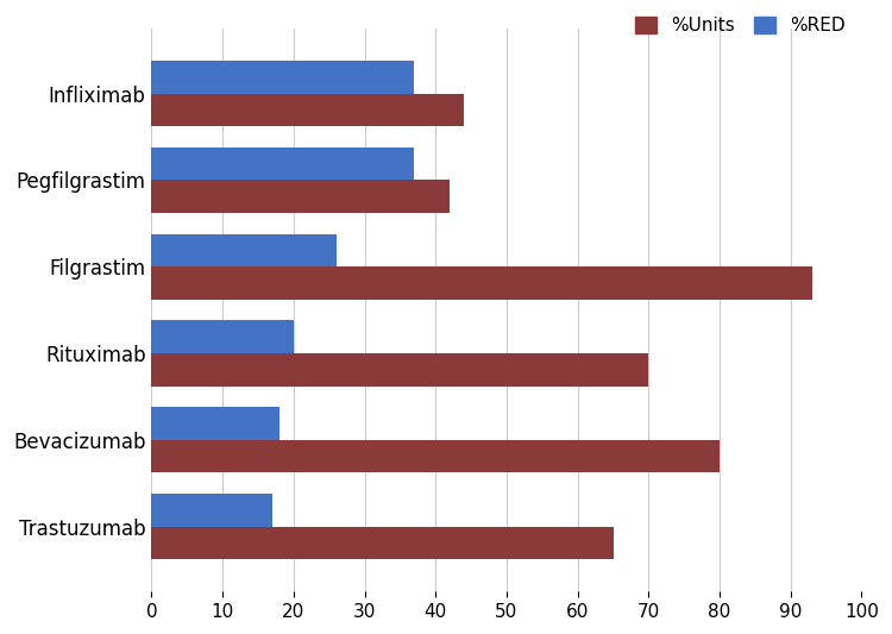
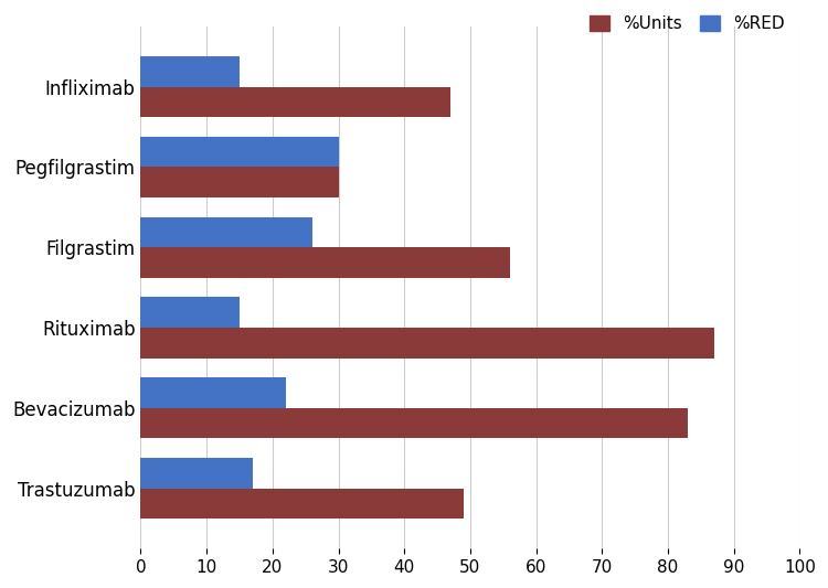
%RED/Infliximab: 37 -> 15
%Units/Infliximab: 44 -> 47
%RED/Pegfilgrastim: 37 -> 30
%Units/Pegfilgrastim: 42 -> 30
%Units/Filgrastim: 93 -> 56
%RED/Rituximab: 20 -> 15
%Units/Rituximab: 70 -> 87
%RED/Bevacizumab: 18 -> 22
%Units/Bevacizumab: 80 -> 83
%Units/Trastuzumab: 65 -> 49
